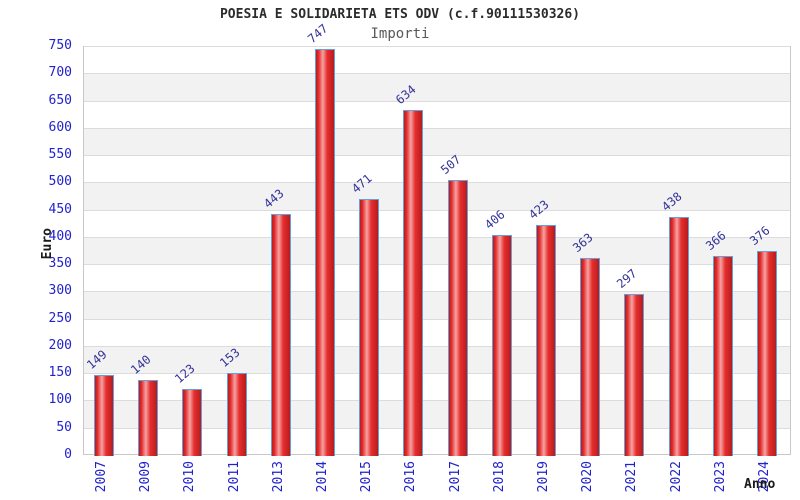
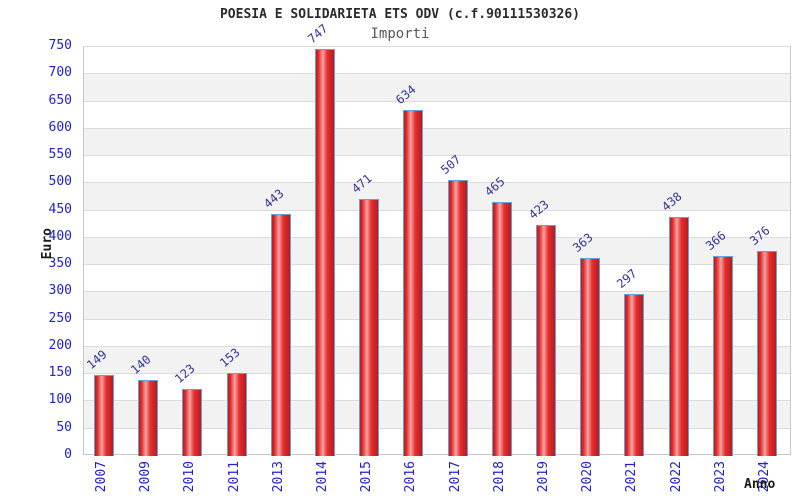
2018: 406 -> 465
